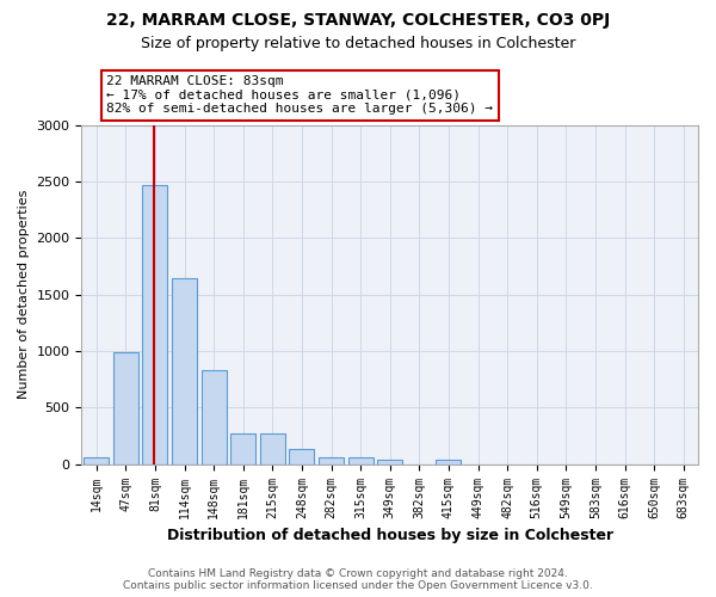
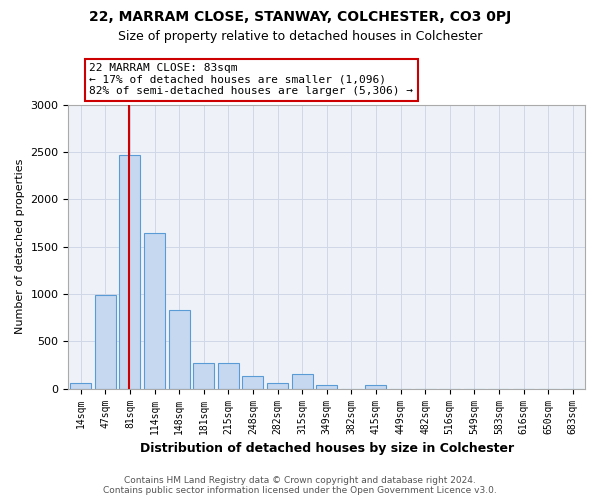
315sqm: 60 -> 160
